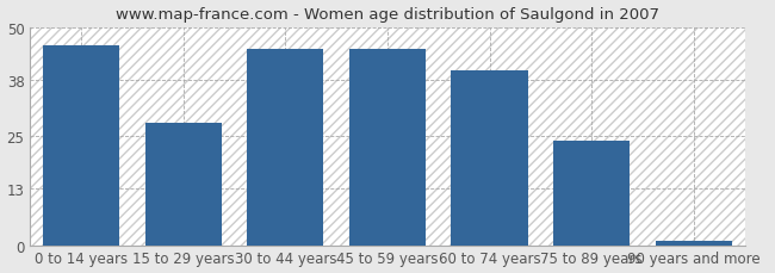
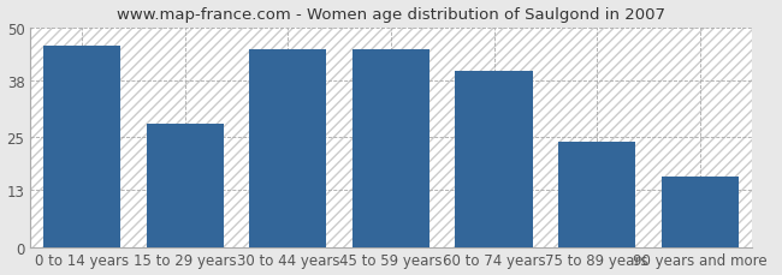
90 years and more: 1 -> 16
